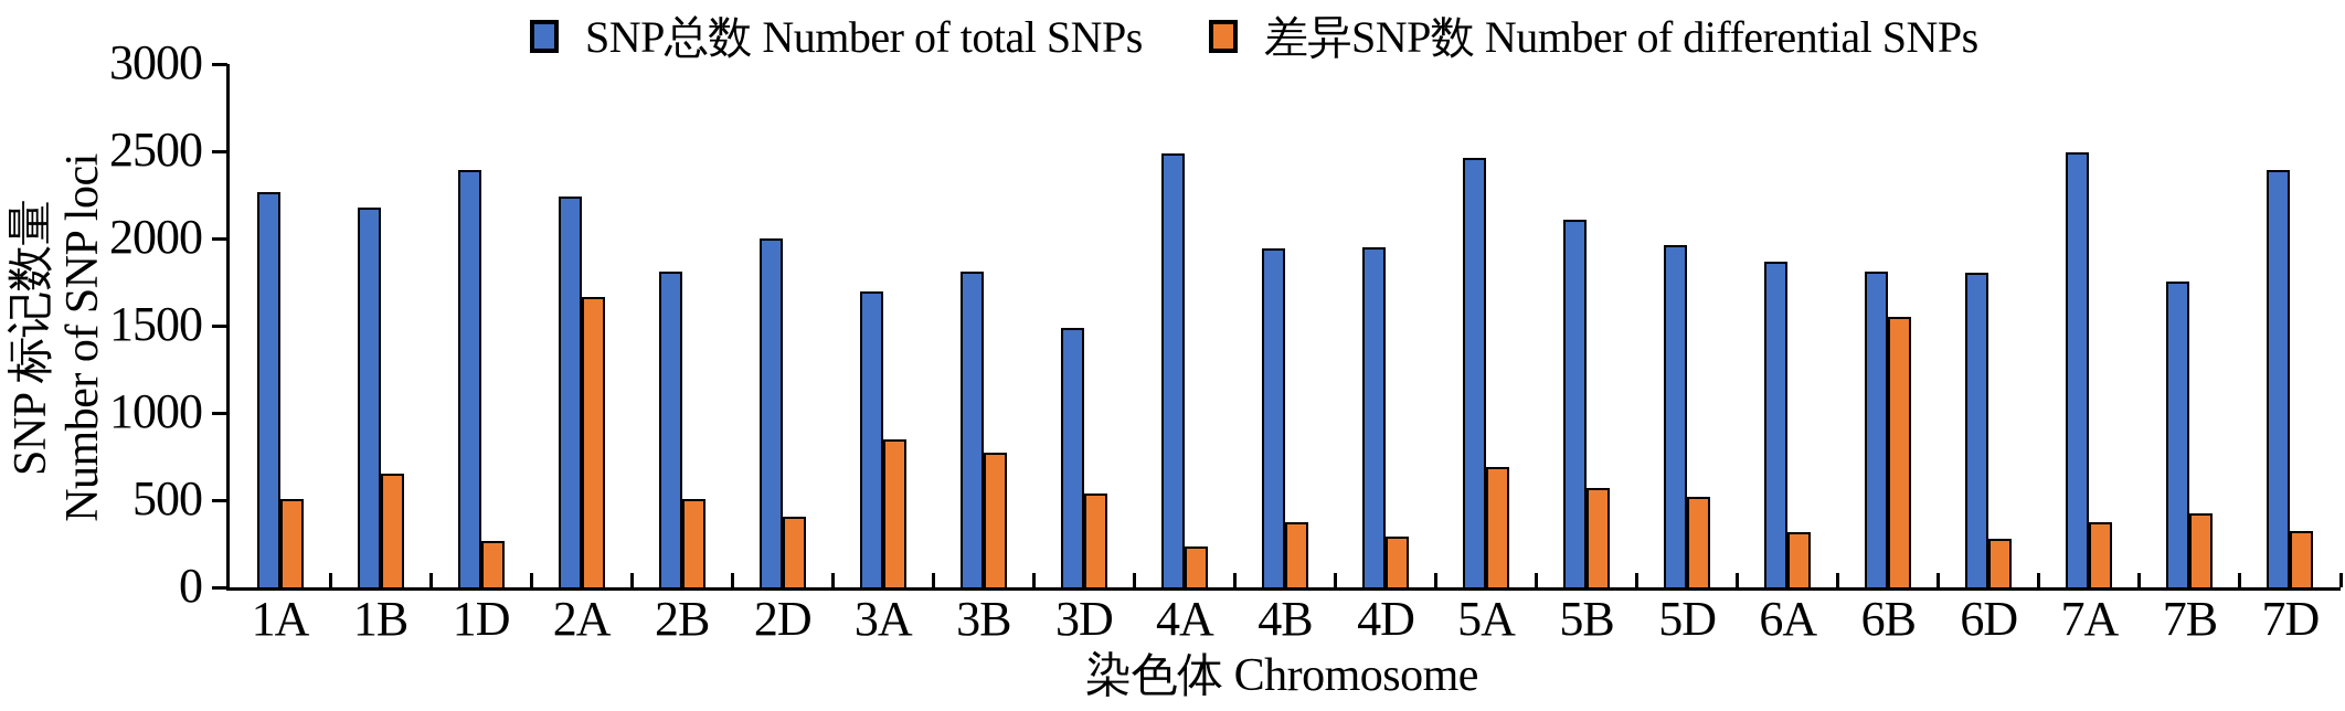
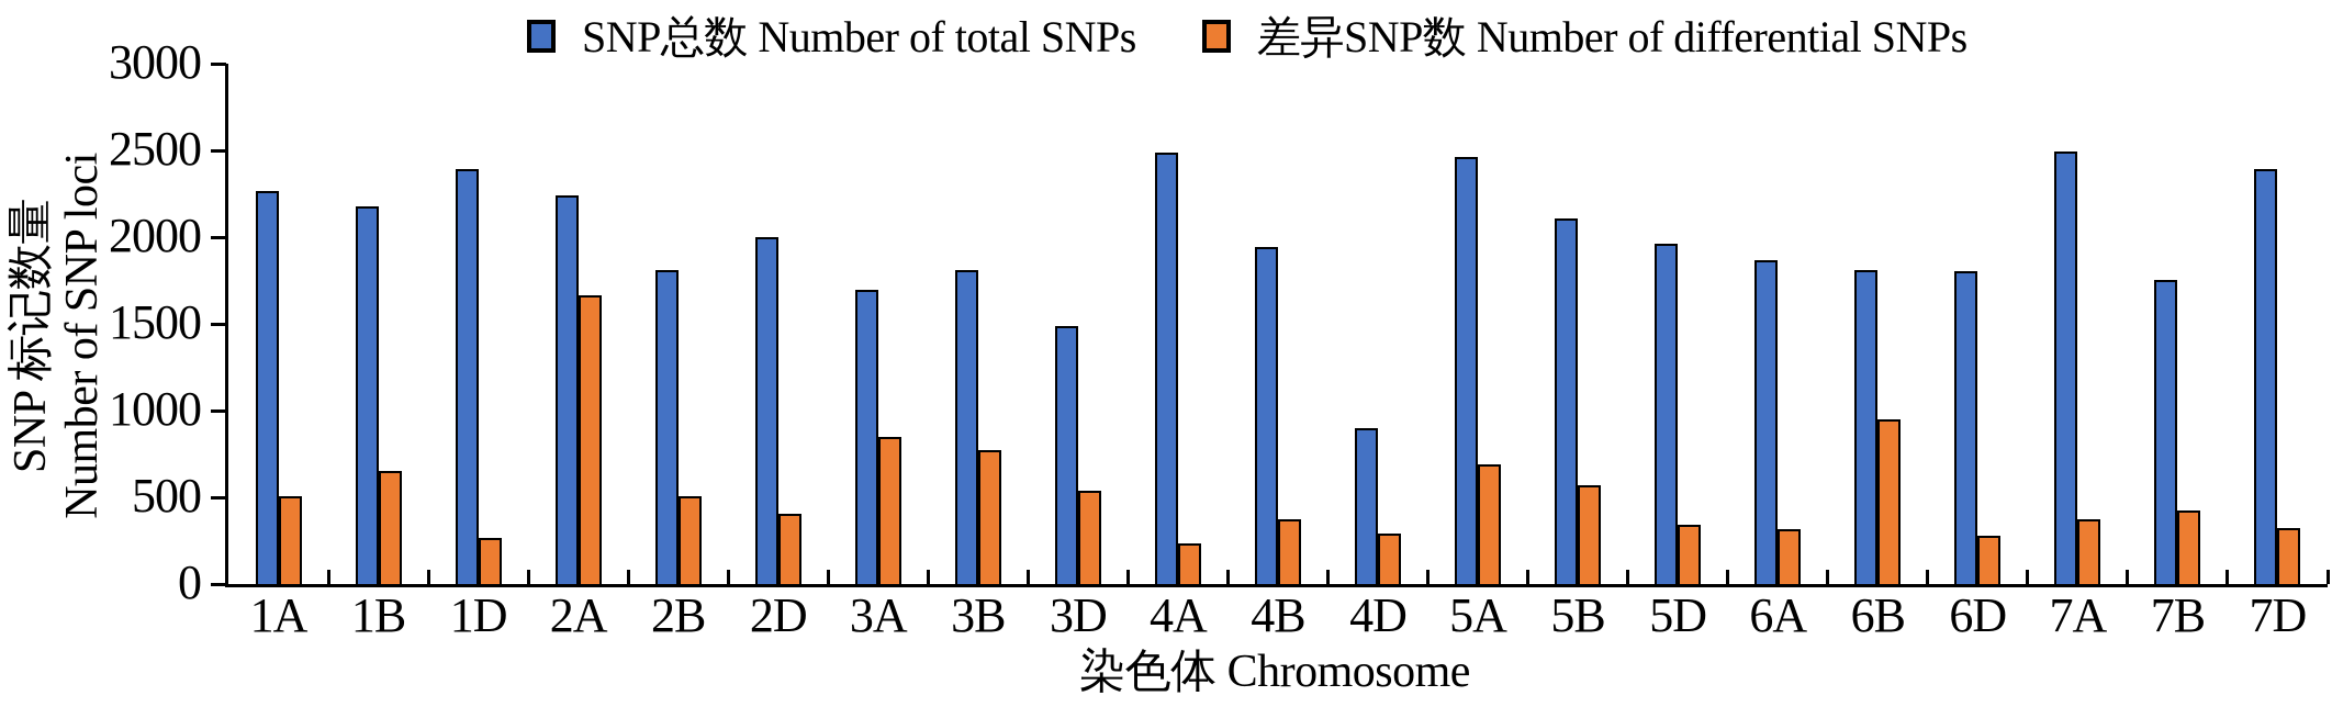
SNP总数 Number of total SNPs/4D: 1950 -> 900
差异SNP数 Number of differential SNPs/5D: 520 -> 340
差异SNP数 Number of differential SNPs/6B: 1550 -> 950
